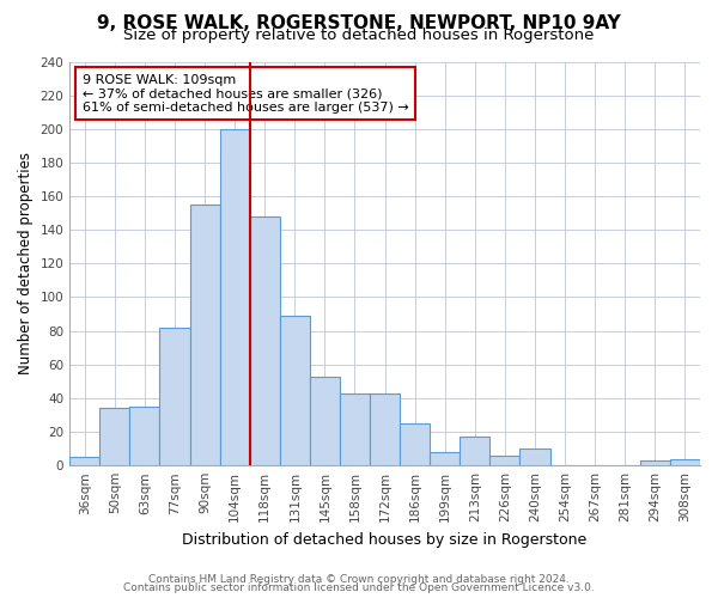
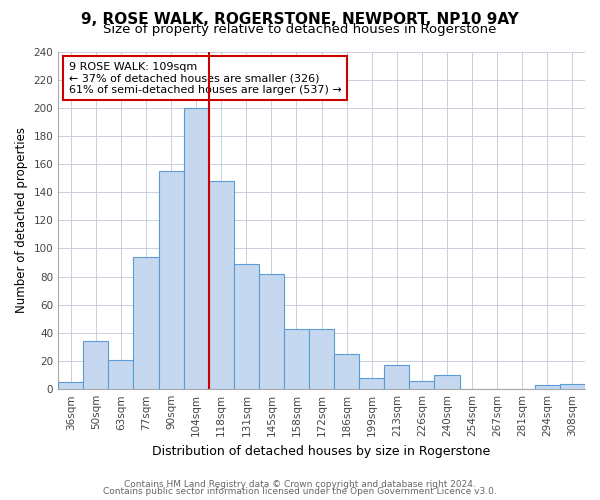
63sqm: 35 -> 21
77sqm: 82 -> 94
145sqm: 53 -> 82
